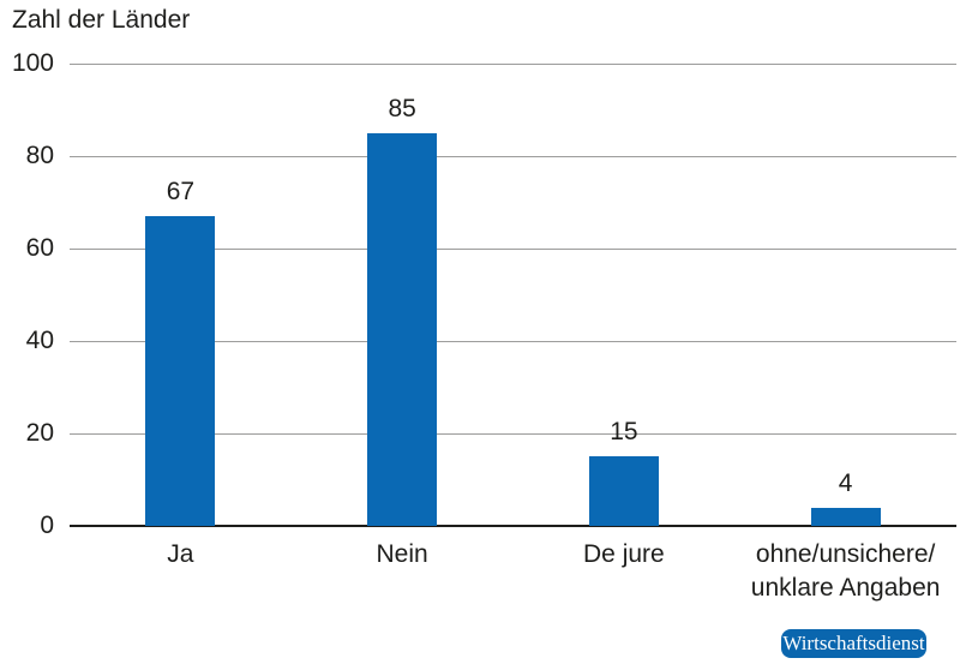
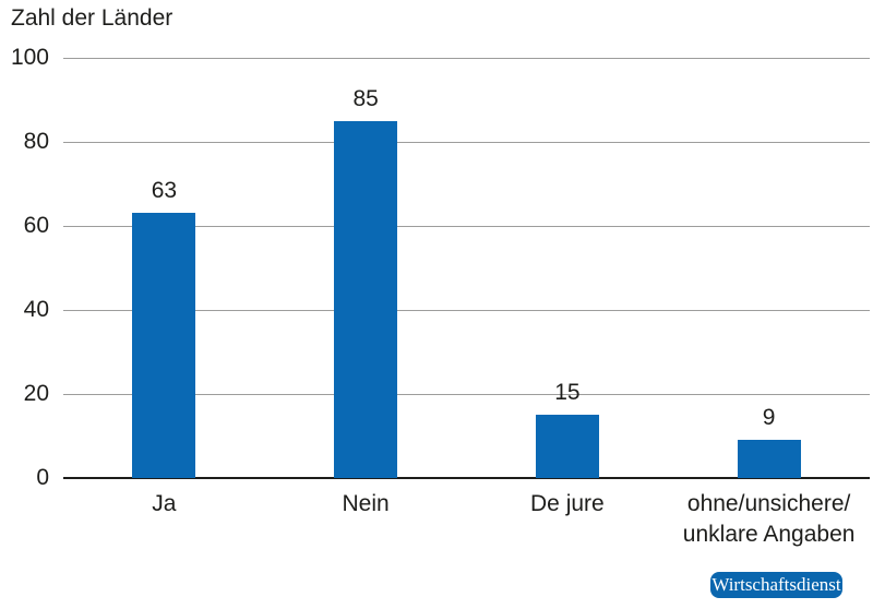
Ja: 67 -> 63
ohne/unsichere/ unklare Angaben: 4 -> 9
